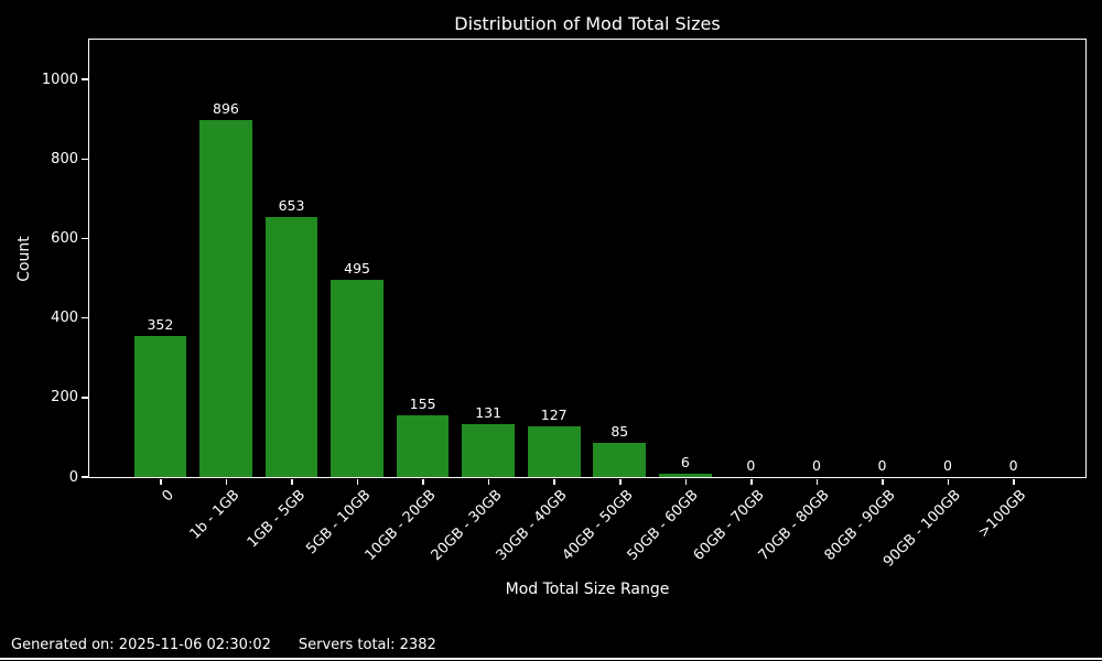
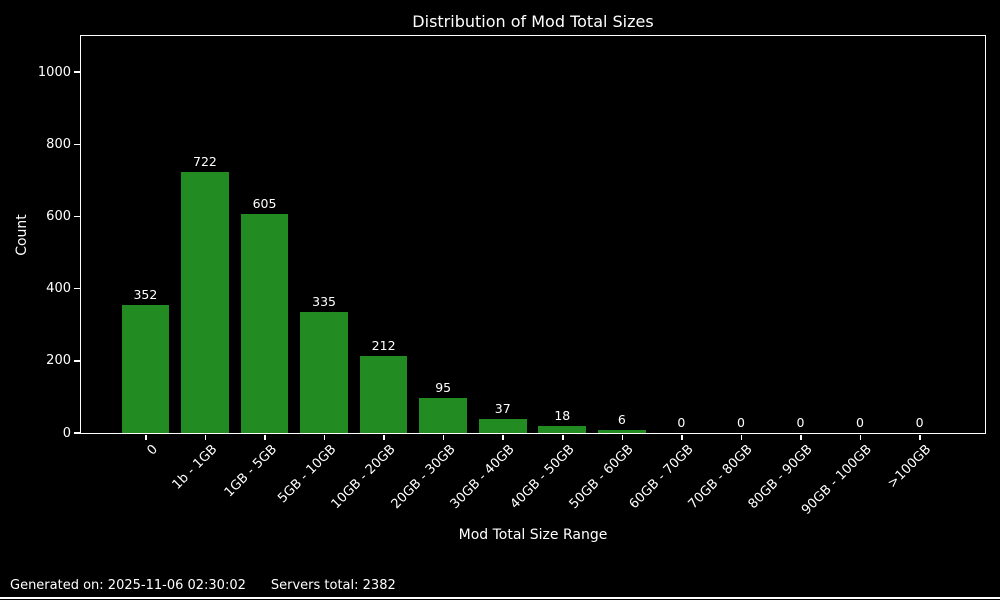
1b - 1GB: 896 -> 722
1GB - 5GB: 653 -> 605
5GB - 10GB: 495 -> 335
10GB - 20GB: 155 -> 212
20GB - 30GB: 131 -> 95
30GB - 40GB: 127 -> 37
40GB - 50GB: 85 -> 18
